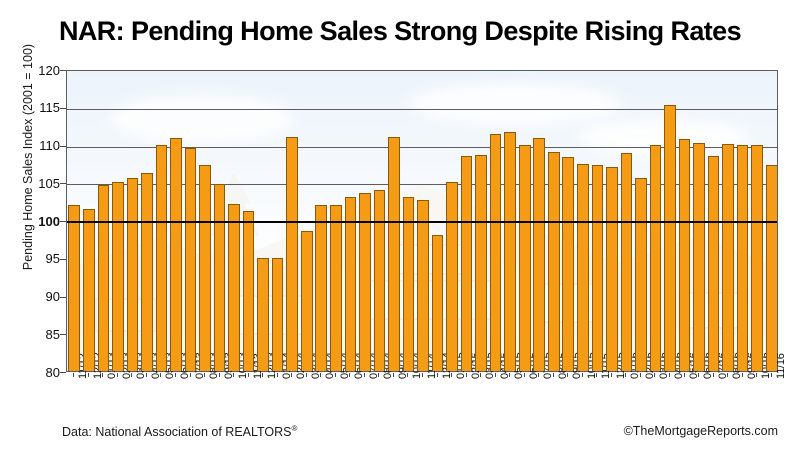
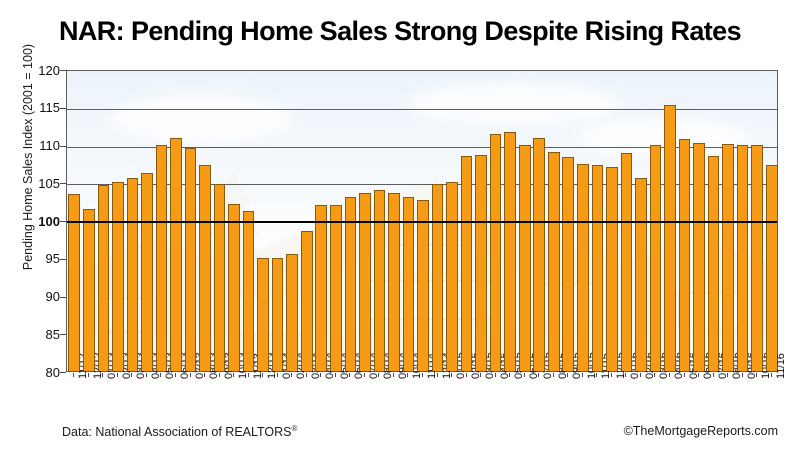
11/12: 102 -> 104
02/14: 111 -> 96
09/14: 111 -> 104
12/14: 98 -> 105
